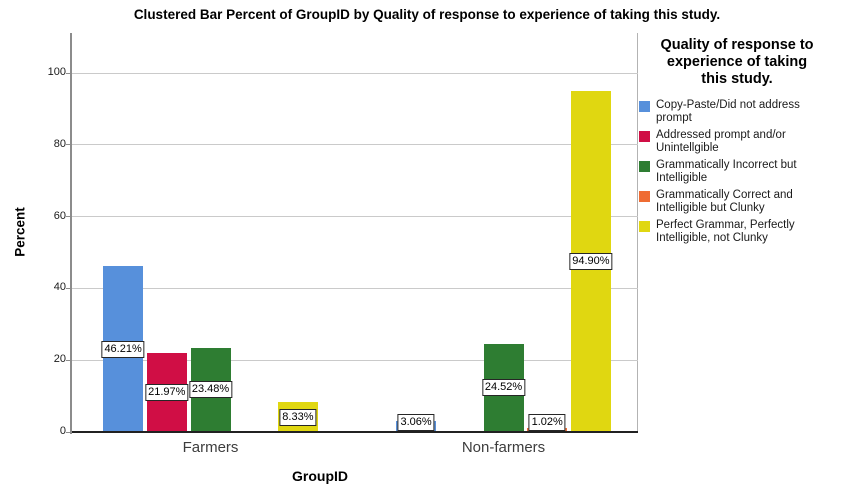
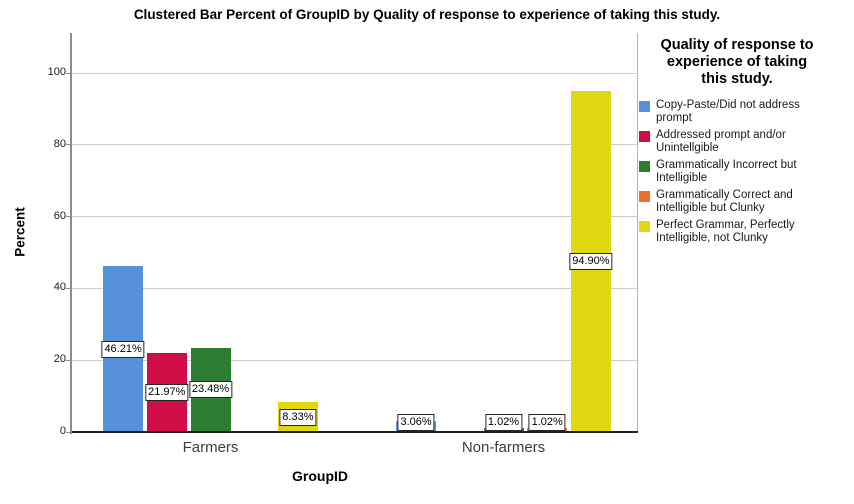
Grammatically Incorrect but Intelligible/Non-farmers: 24.52% -> 1.02%
